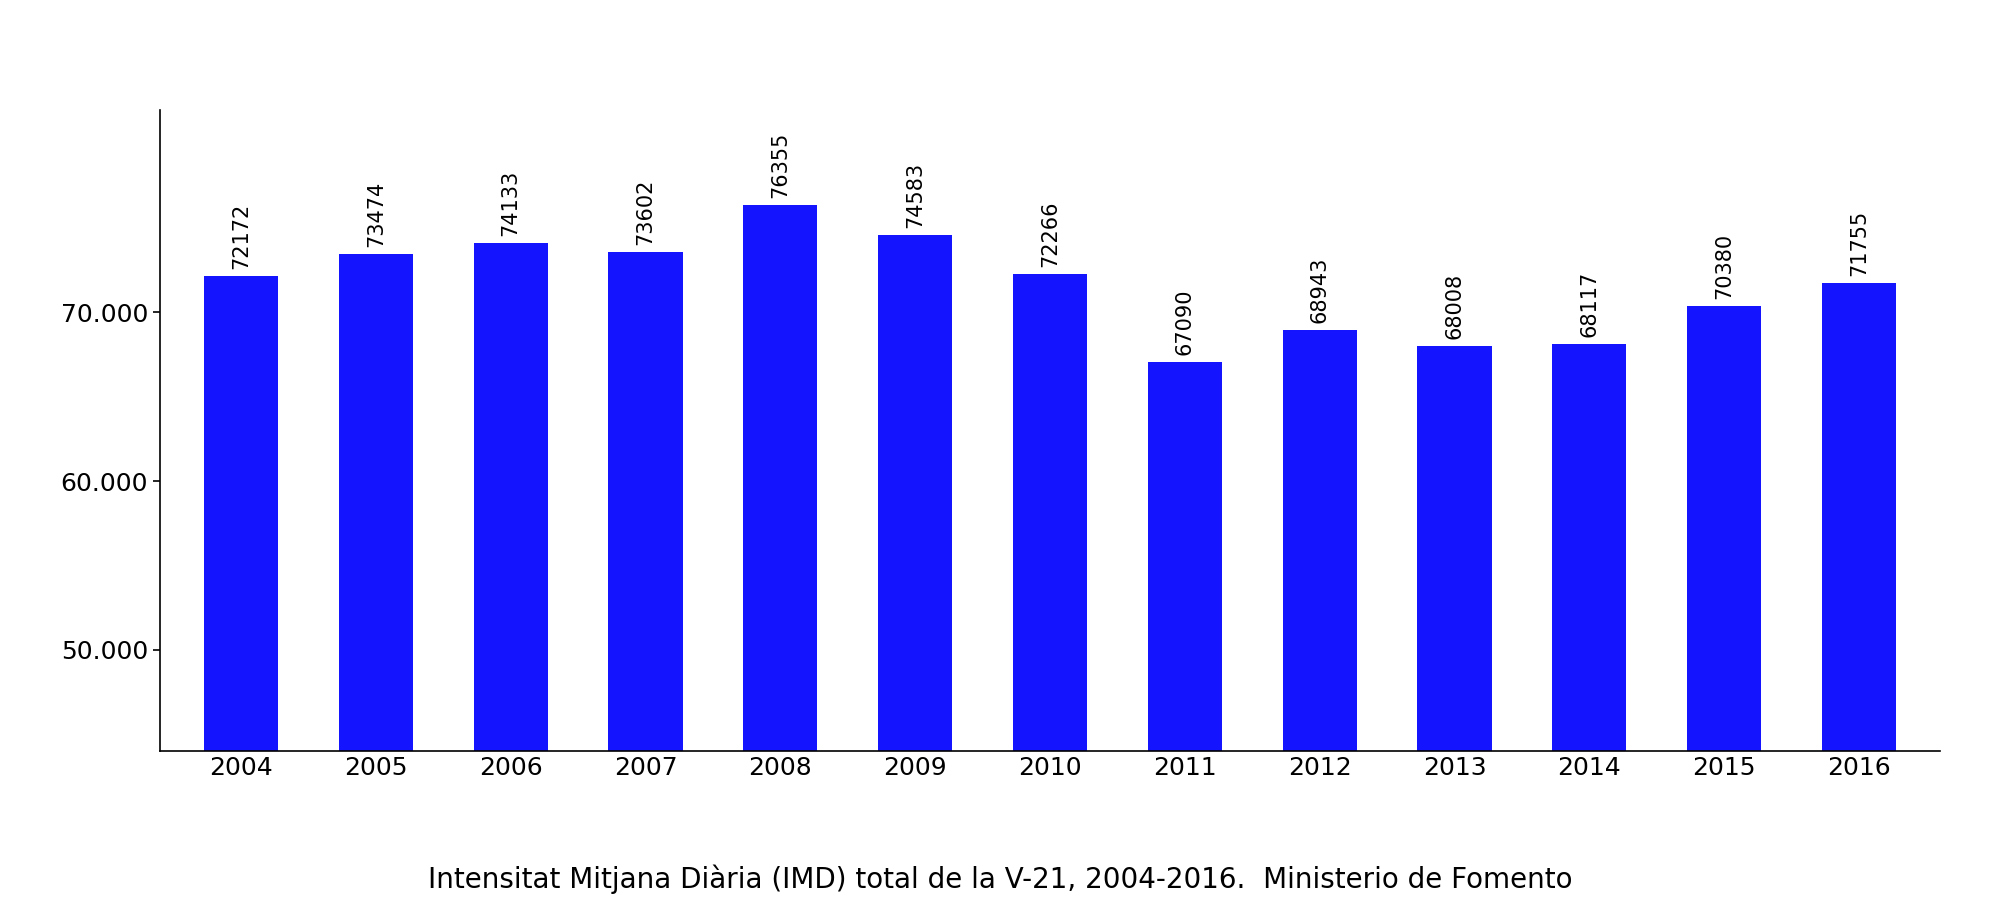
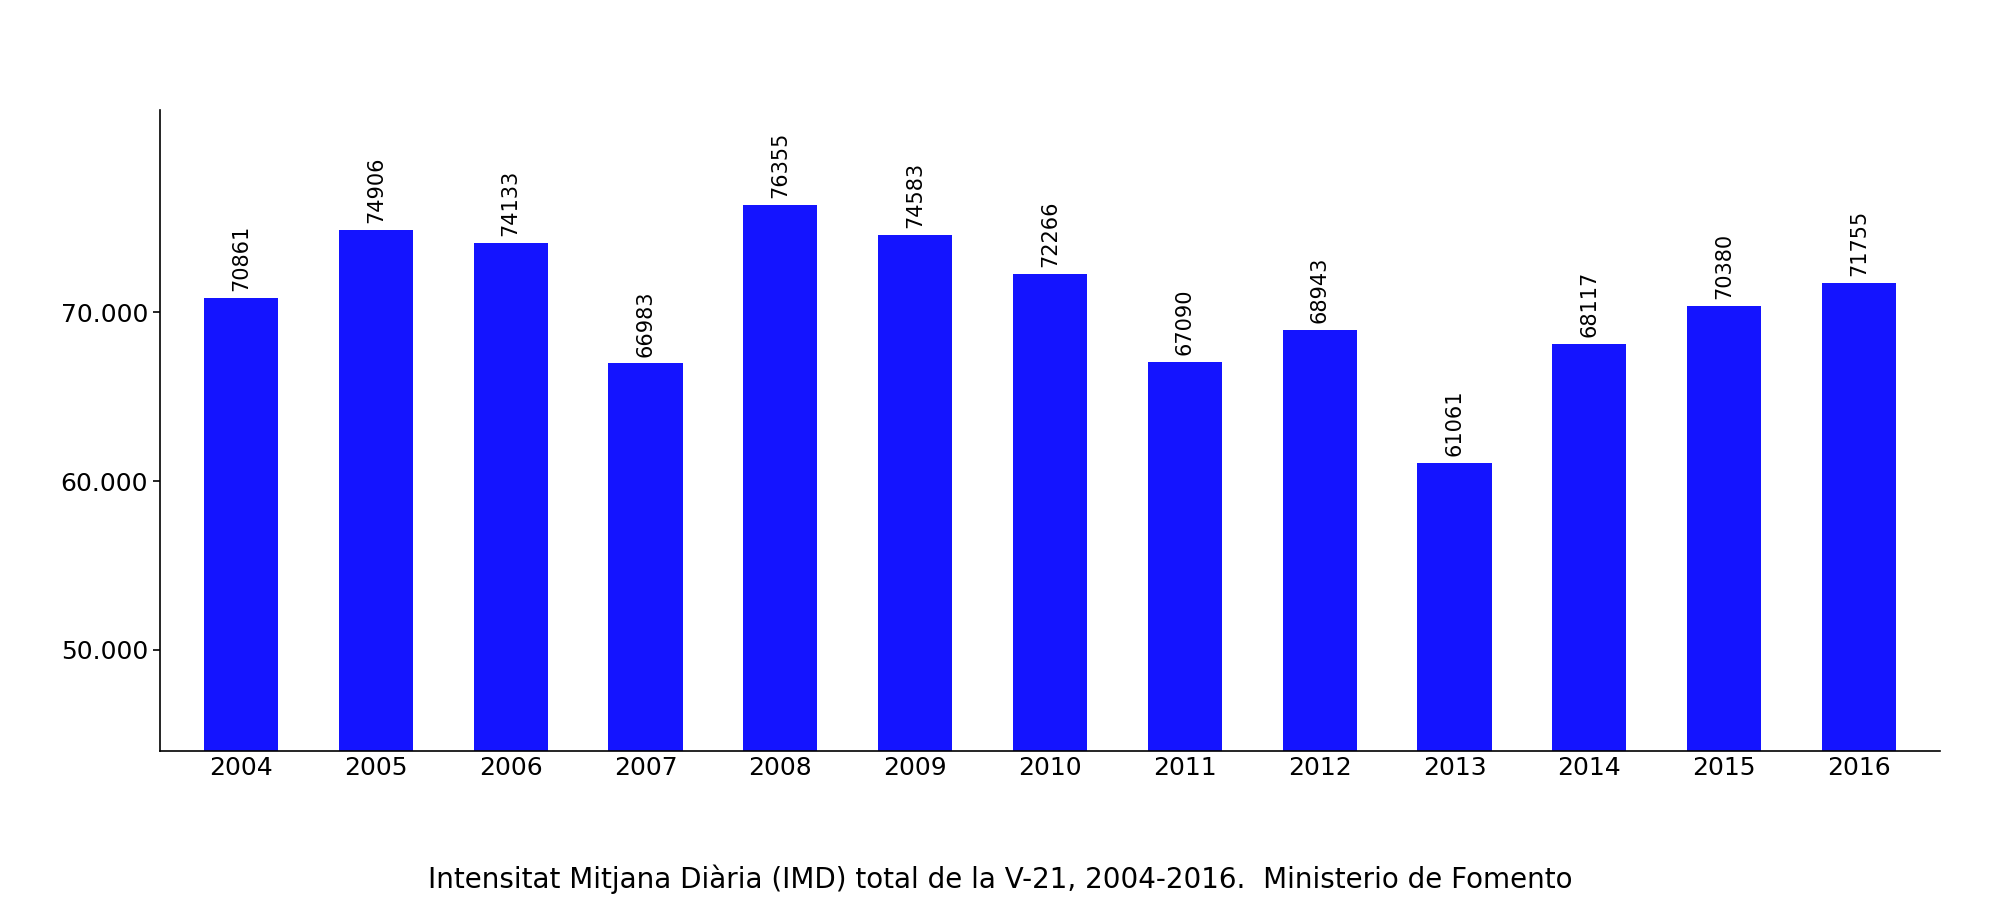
2004: 72172 -> 70861
2005: 73474 -> 74906
2007: 73602 -> 66983
2013: 68008 -> 61061
